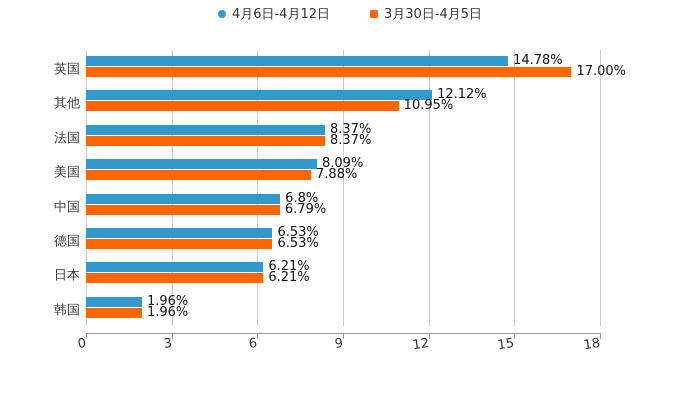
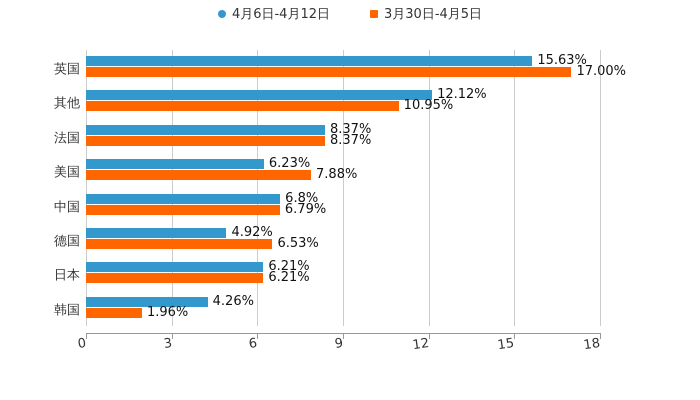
4月6日-4月12日/英国: 14.78% -> 15.63%
4月6日-4月12日/美国: 8.09% -> 6.23%
4月6日-4月12日/德国: 6.53% -> 4.92%
4月6日-4月12日/韩国: 1.96% -> 4.26%
